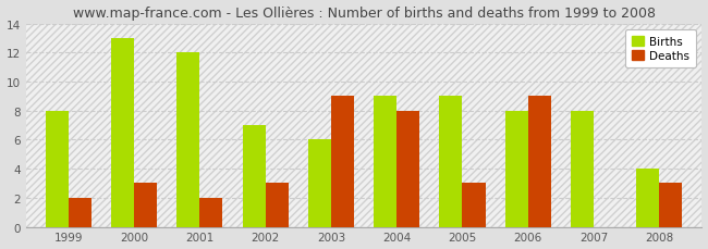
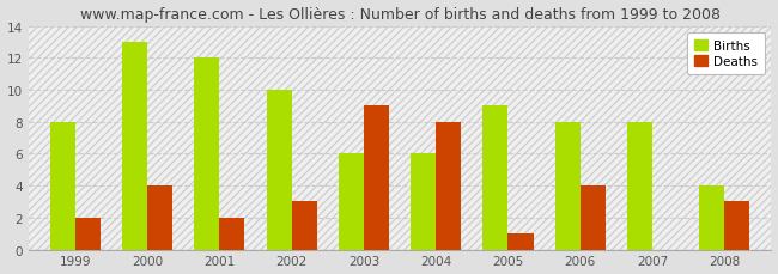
Deaths/2000: 3 -> 4
Births/2002: 7 -> 10
Births/2004: 9 -> 6
Deaths/2005: 3 -> 1
Deaths/2006: 9 -> 4
